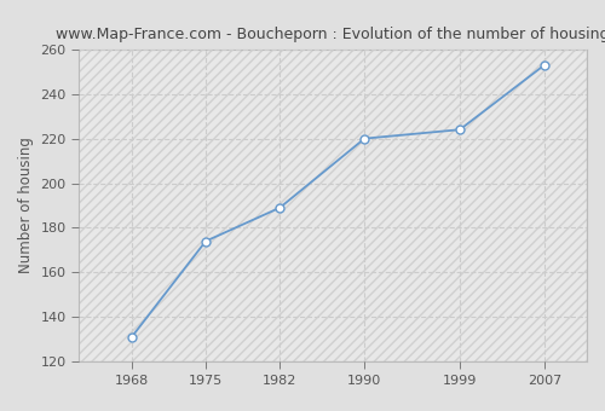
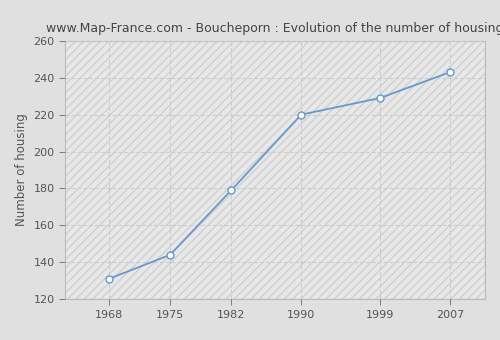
1975: 174 -> 144
1982: 189 -> 179
1999: 224 -> 229
2007: 253 -> 243
